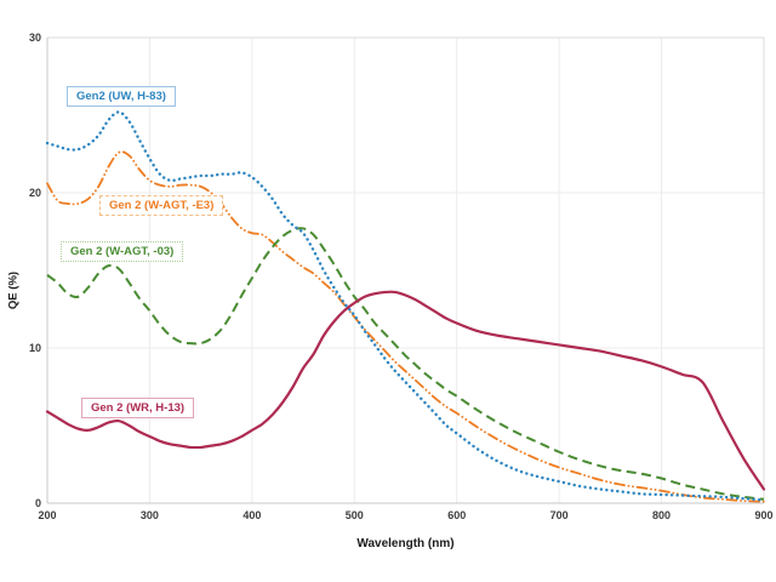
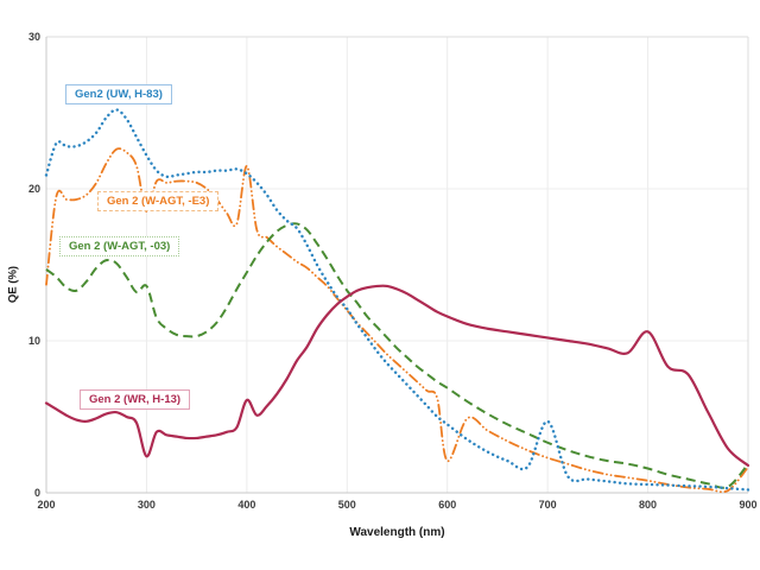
Gen2 (UW, H-83)/200: 23.2 -> 20.9
Gen 2 (W-AGT, -E3)/200: 20.6 -> 13.7
Gen 2 (W-AGT, -E3)/300: 20.8 -> 18.5
Gen 2 (W-AGT, -03)/300: 12.4 -> 13.6
Gen 2 (WR, H-13)/300: 4.3 -> 2.4
Gen 2 (W-AGT, -E3)/400: 17.4 -> 21.5
Gen 2 (WR, H-13)/400: 4.7 -> 6.1
Gen 2 (W-AGT, -E3)/600: 5.8 -> 2.1
Gen2 (UW, H-83)/700: 1.4 -> 4.7
Gen 2 (WR, H-13)/800: 8.8 -> 10.6
Gen 2 (W-AGT, -E3)/900: 0.1 -> 1.7
Gen 2 (W-AGT, -03)/900: 0.2 -> 1.9
Gen 2 (WR, H-13)/900: 0.9 -> 1.8
